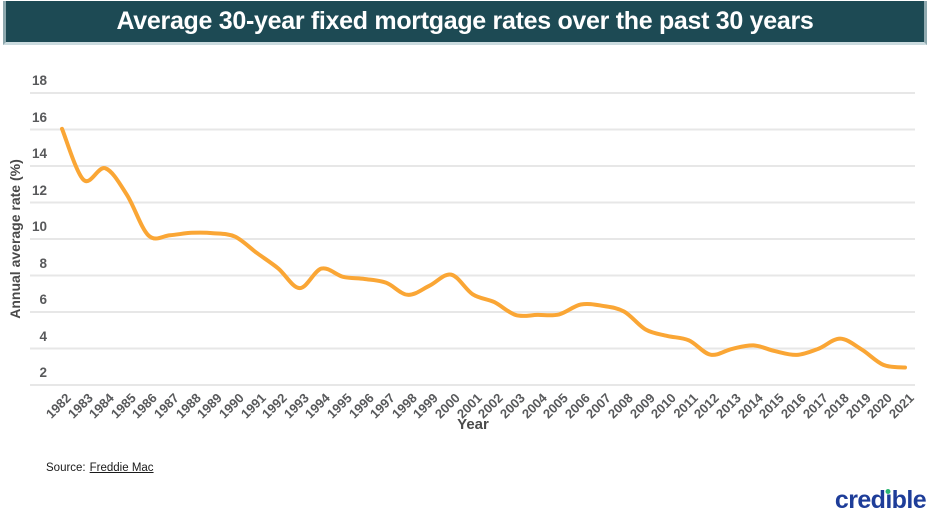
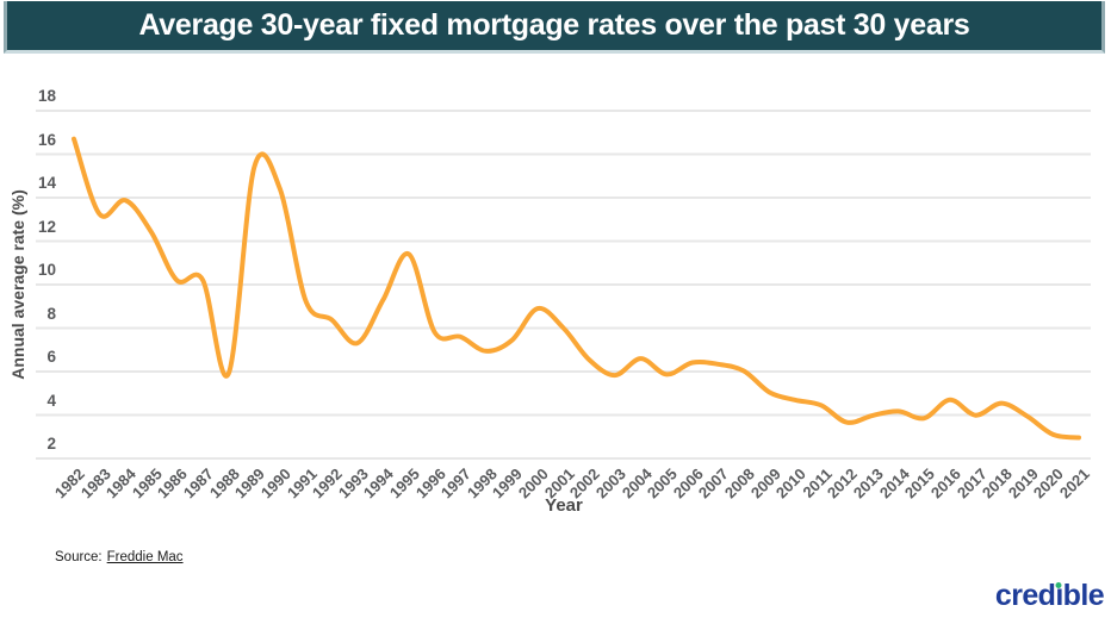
1982: 16.0 -> 16.7
1988: 10.3 -> 5.9
1989: 10.3 -> 15.4
1990: 10.1 -> 14.4
1994: 8.4 -> 9.3
1995: 7.9 -> 11.4
2000: 8.1 -> 8.9
2001: 7.0 -> 8.0
2004: 5.8 -> 6.6
2016: 3.6 -> 4.7
